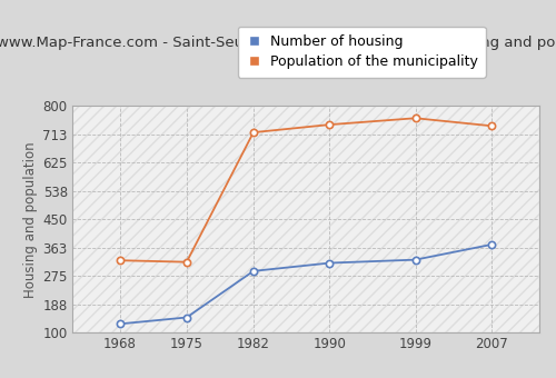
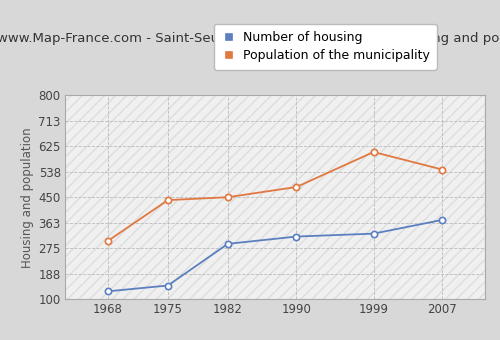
Population of the municipality/1968: 323 -> 300
Population of the municipality/1975: 318 -> 440
Population of the municipality/1982: 718 -> 450
Population of the municipality/1990: 742 -> 485
Population of the municipality/1999: 762 -> 605
Population of the municipality/2007: 738 -> 545
